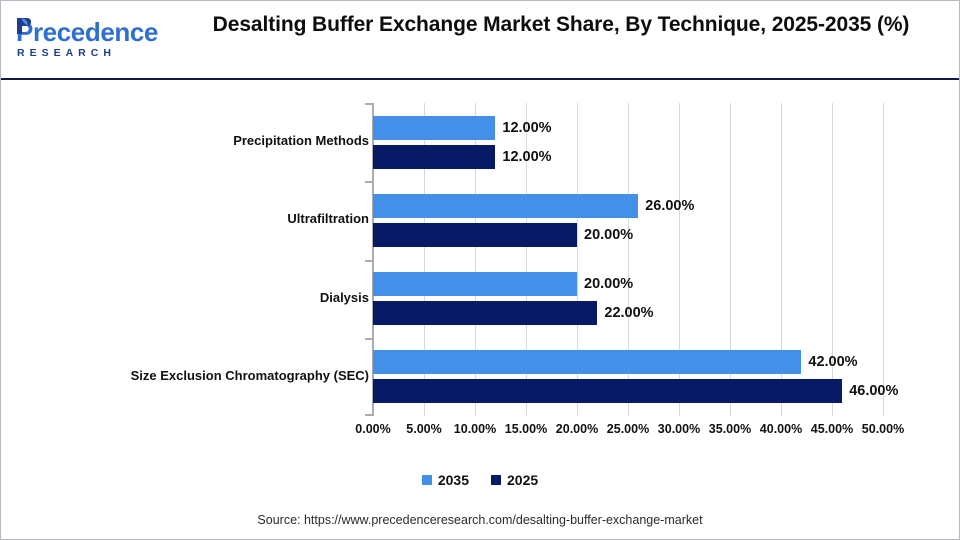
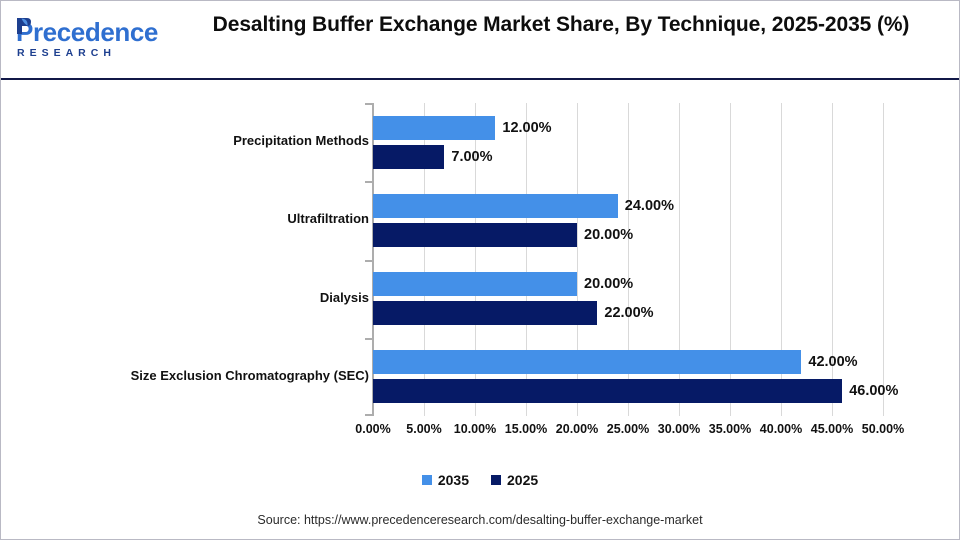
2025/Precipitation Methods: 12.00% -> 7.00%
2035/Ultrafiltration: 26.00% -> 24.00%
